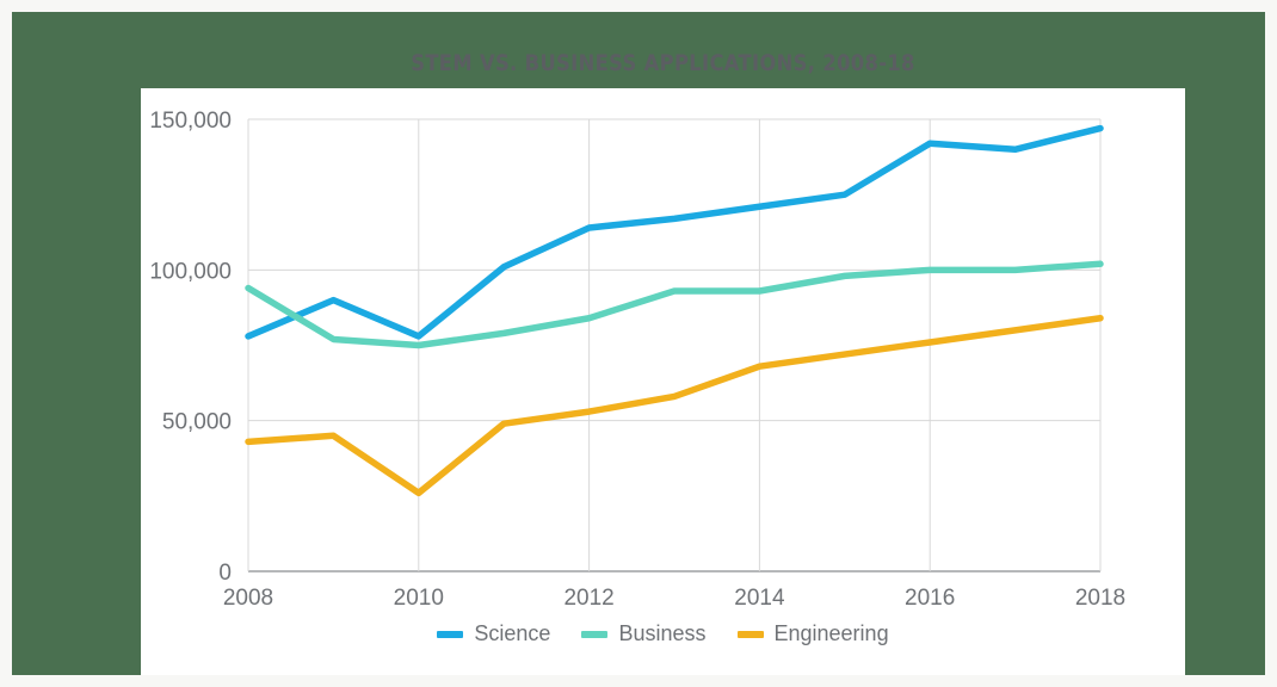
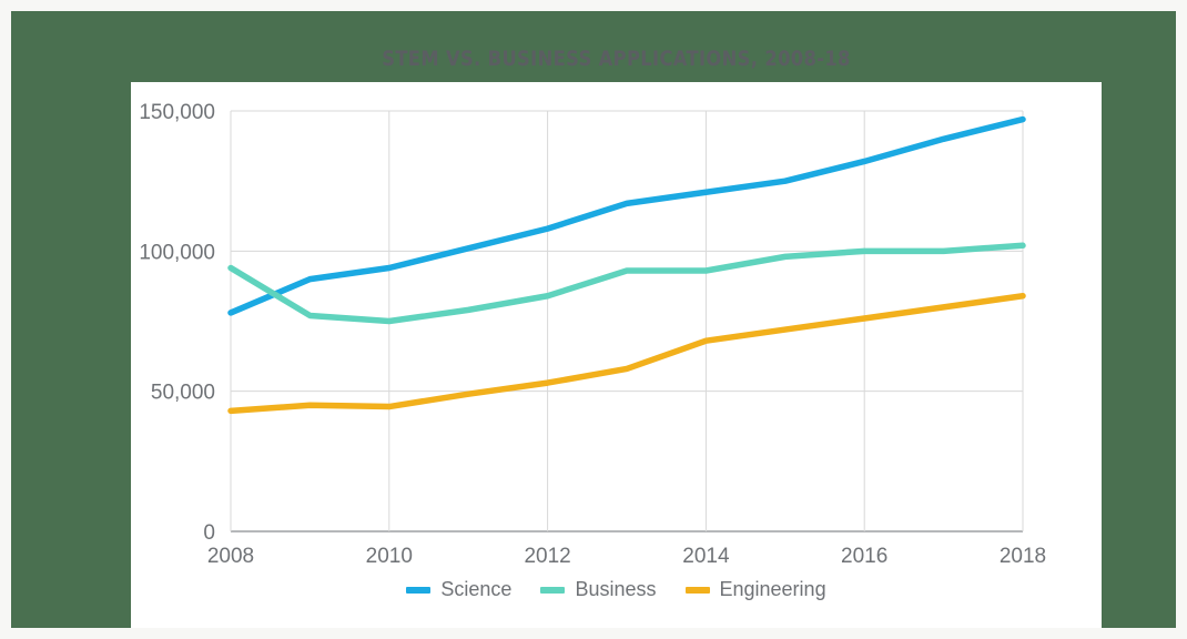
Science/2010: 78000 -> 94000
Engineering/2010: 26000 -> 44000
Science/2012: 114000 -> 108000
Science/2016: 142000 -> 132000
